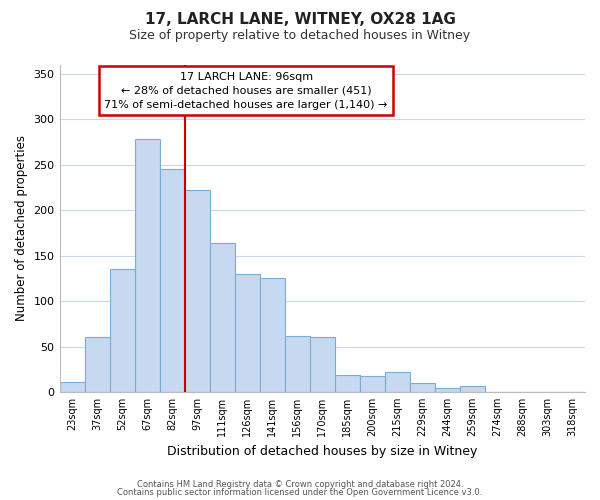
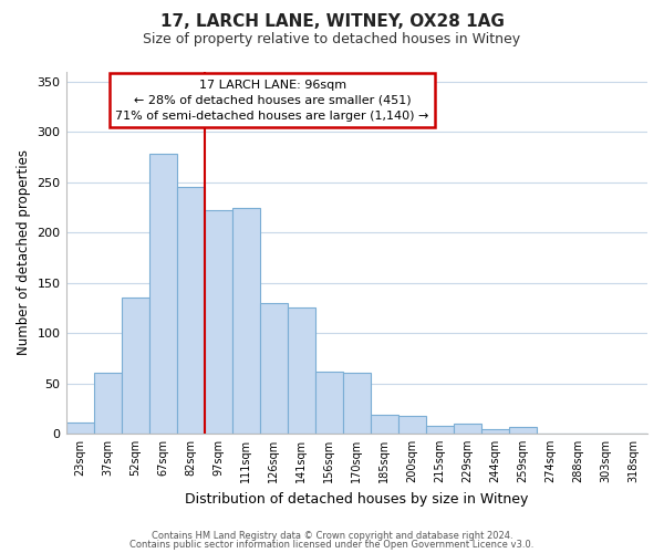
111sqm: 164 -> 225
215sqm: 22 -> 8
